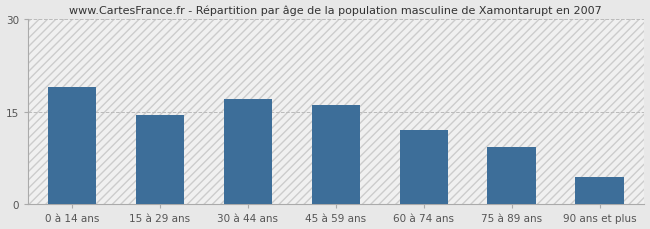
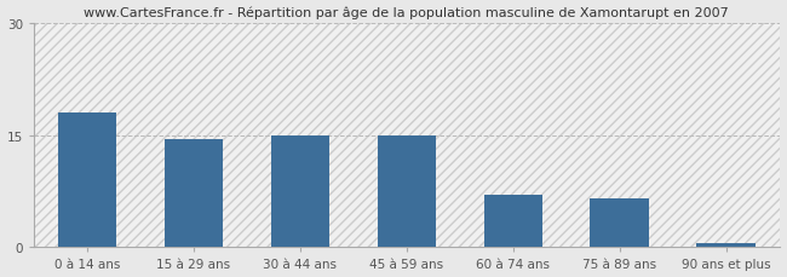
0 à 14 ans: 19.0 -> 18.0
30 à 44 ans: 17.0 -> 15.0
45 à 59 ans: 16.0 -> 15.0
60 à 74 ans: 12.0 -> 7.0
75 à 89 ans: 9.2 -> 6.5
90 ans et plus: 4.4 -> 0.5
